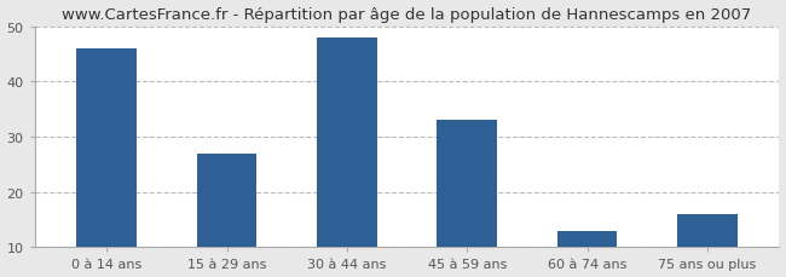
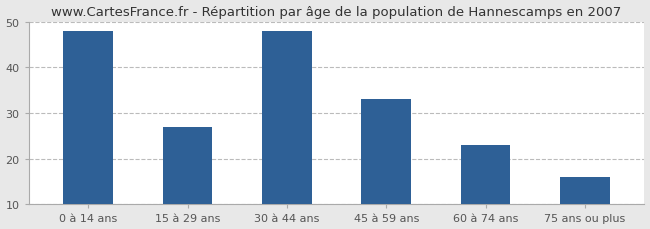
0 à 14 ans: 46 -> 48
60 à 74 ans: 13 -> 23
